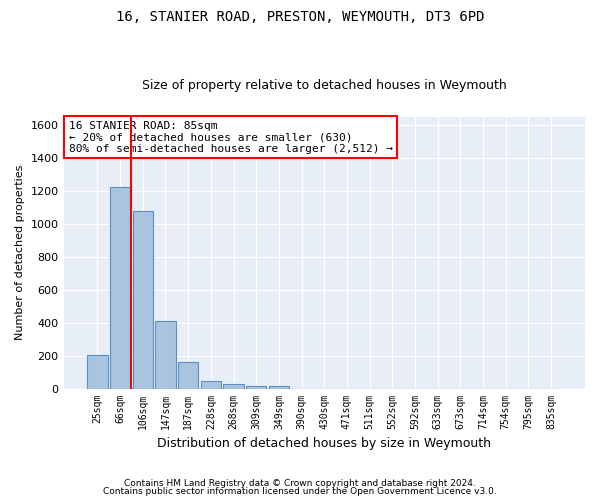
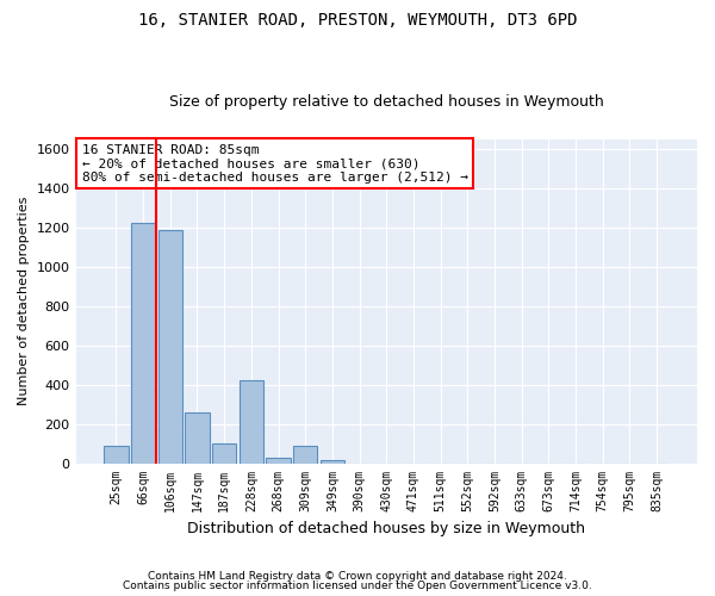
25sqm: 200 -> 90
106sqm: 1080 -> 1190
147sqm: 410 -> 260
187sqm: 160 -> 100
228sqm: 40 -> 420
309sqm: 20 -> 90
